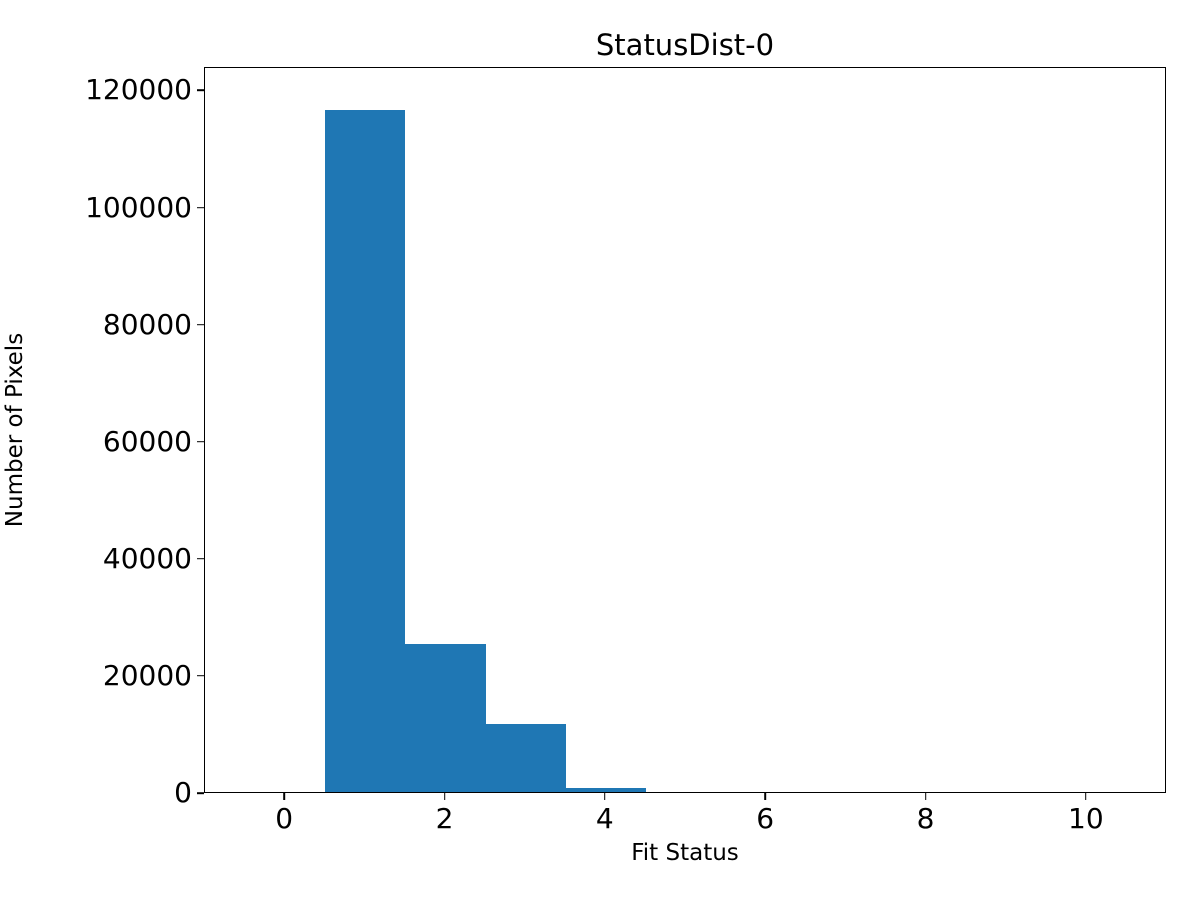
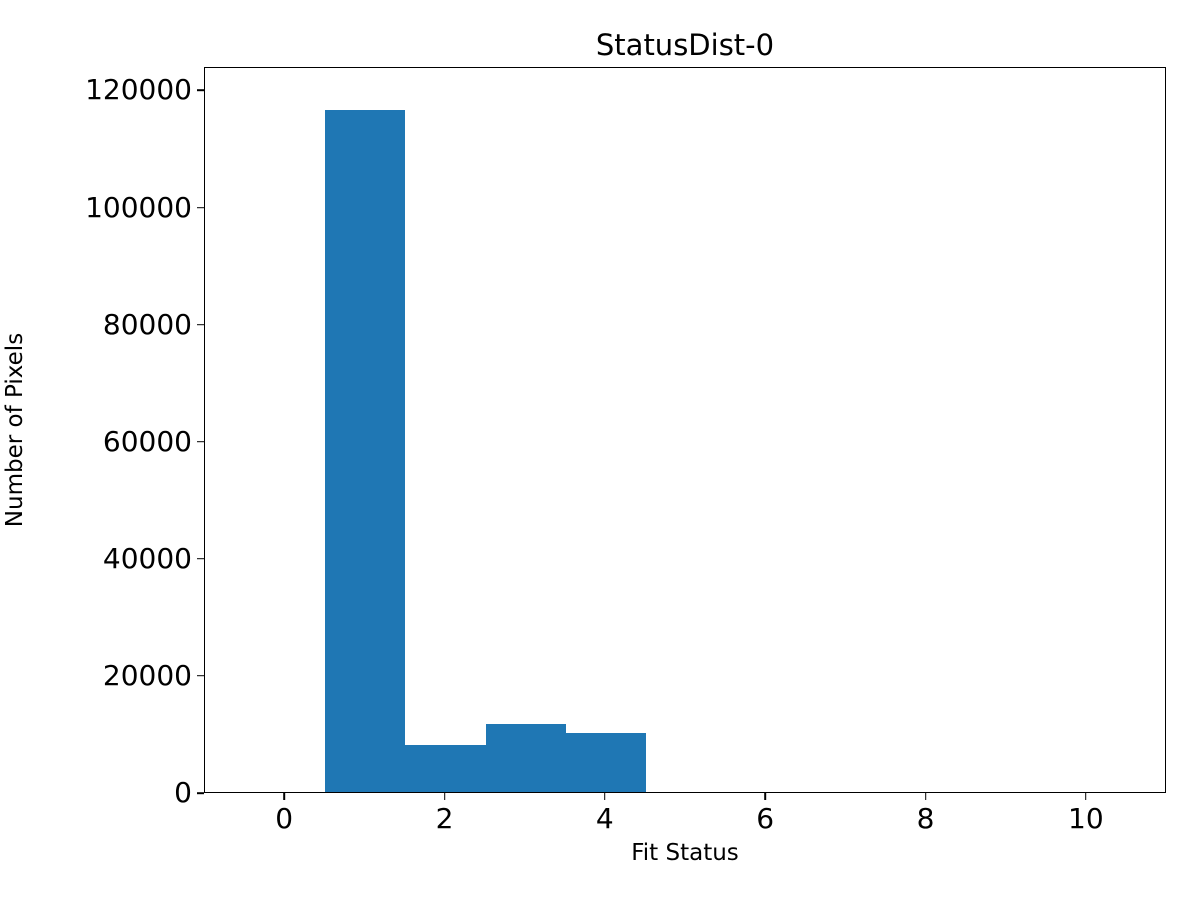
2: 25000 -> 8000
4: 1000 -> 10000
